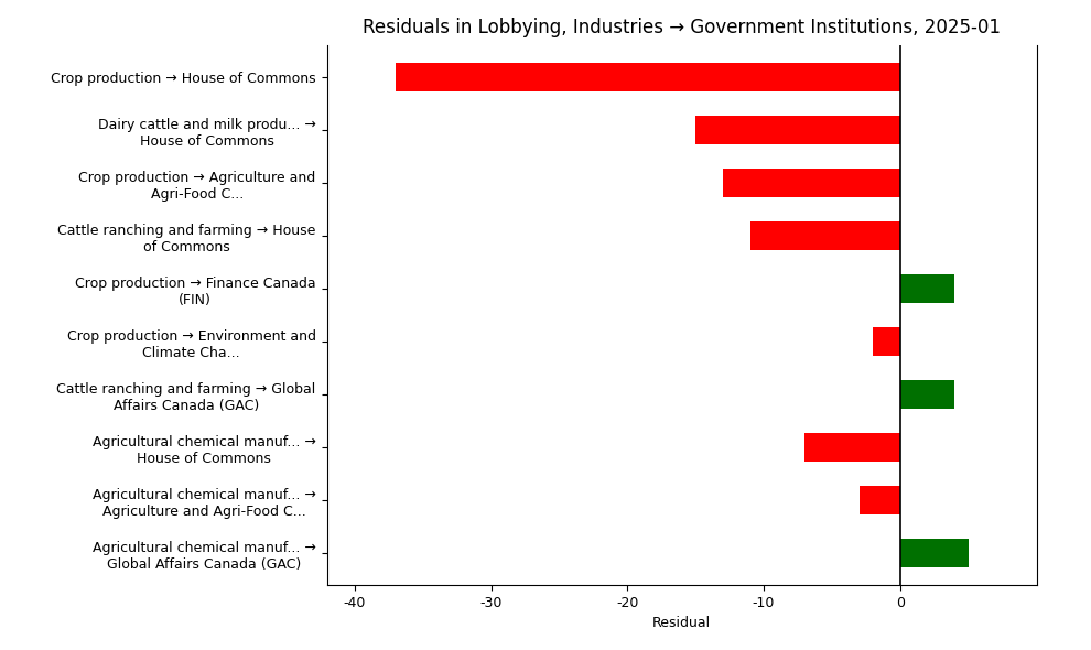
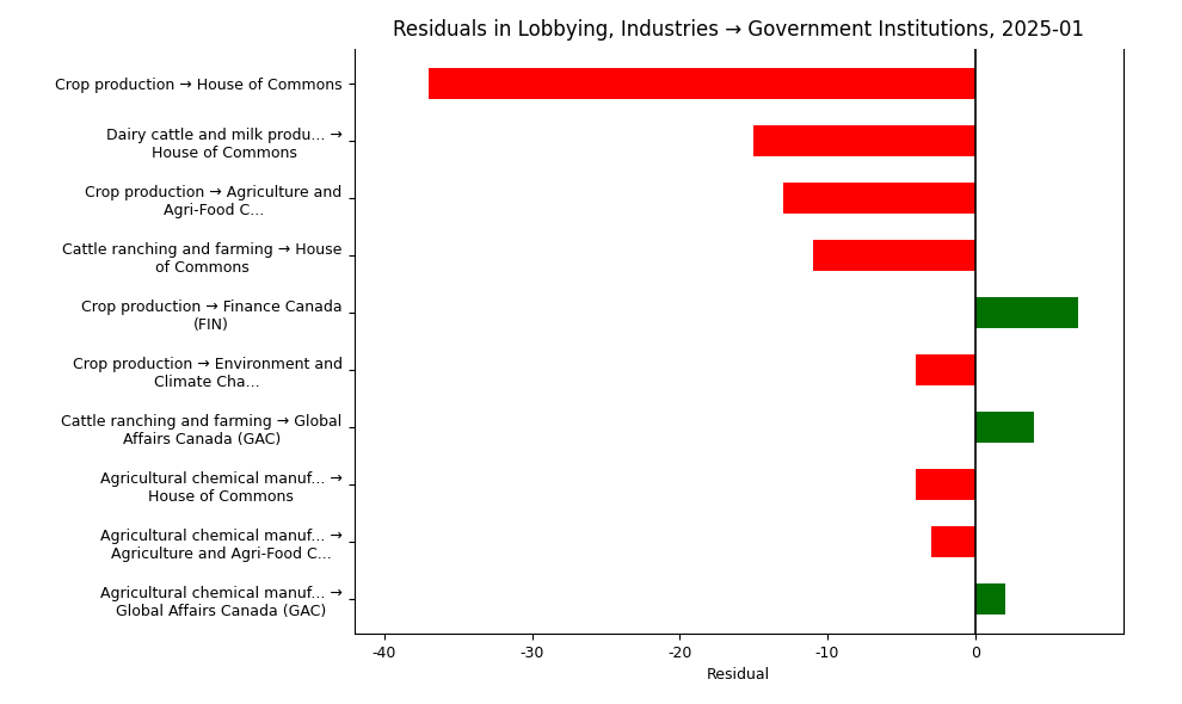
Crop production → Finance Canada (FIN): 4 -> 7
Crop production → Environment and Climate Cha...: -2 -> -4
Agricultural chemical manuf... → House of Commons: -7 -> -4
Agricultural chemical manuf... → Global Affairs Canada (GAC): 5 -> 2
